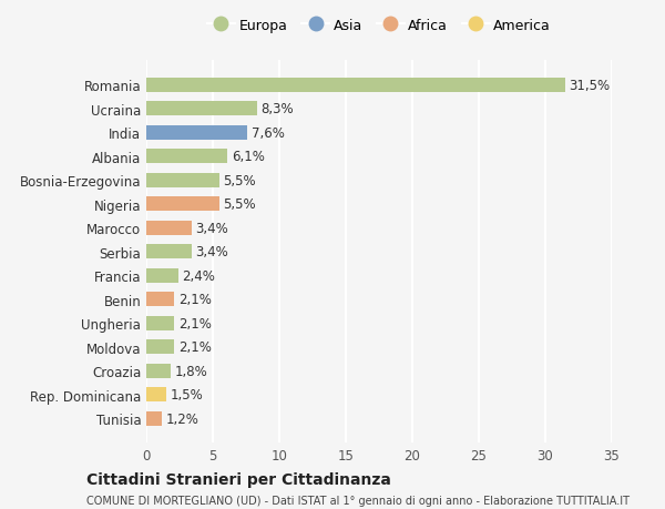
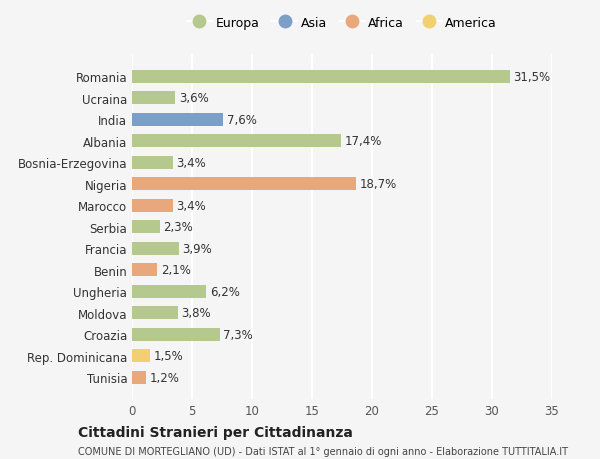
Ucraina: 8,3% -> 3,6%
Albania: 6,1% -> 17,4%
Bosnia-Erzegovina: 5,5% -> 3,4%
Nigeria: 5,5% -> 18,7%
Serbia: 3,4% -> 2,3%
Francia: 2,4% -> 3,9%
Ungheria: 2,1% -> 6,2%
Moldova: 2,1% -> 3,8%
Croazia: 1,8% -> 7,3%
